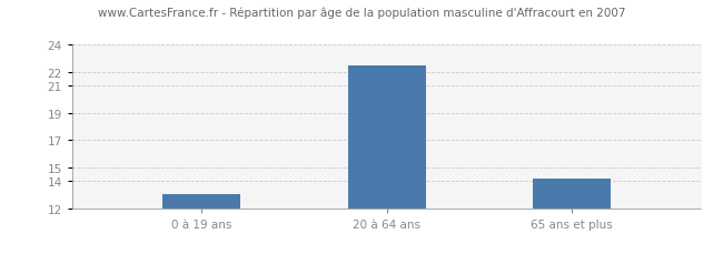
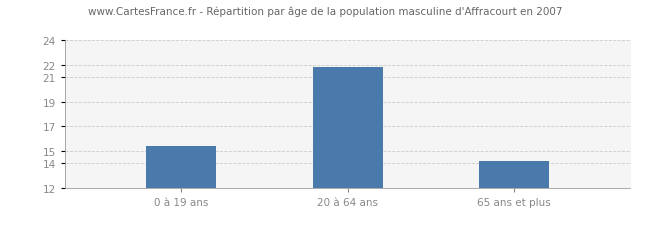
0 à 19 ans: 13.0 -> 15.4
20 à 64 ans: 22.5 -> 21.8
